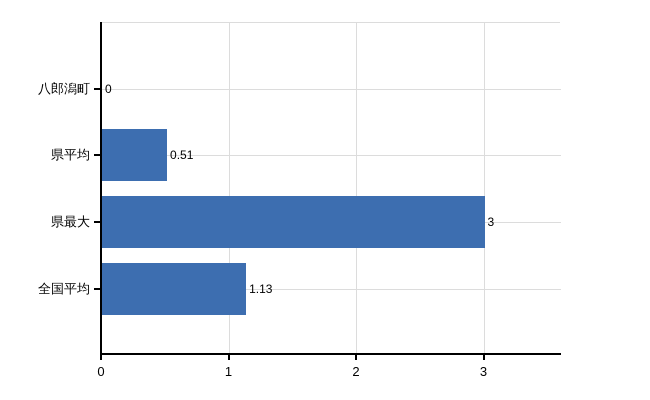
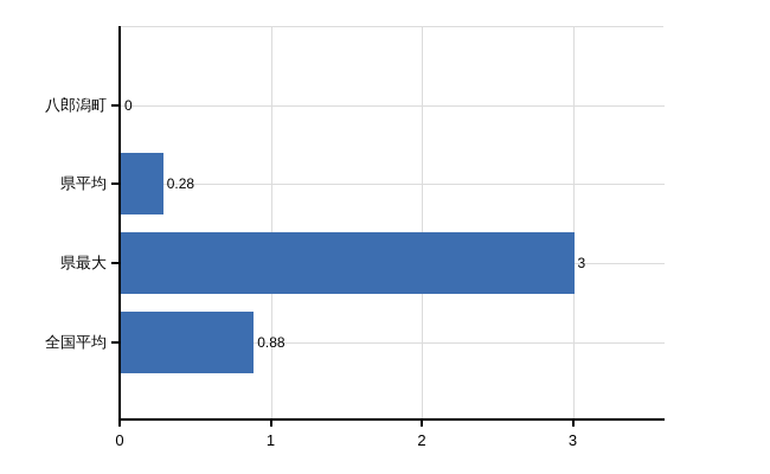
県平均: 0.51 -> 0.28
全国平均: 1.13 -> 0.88
